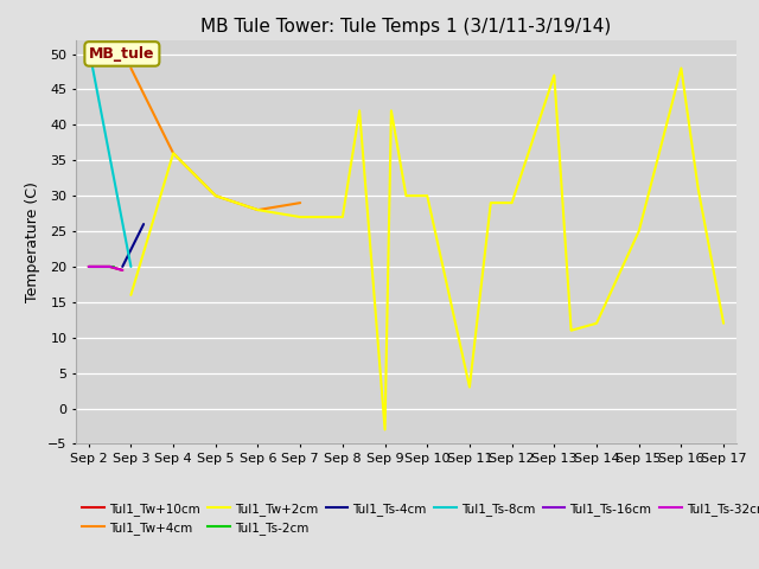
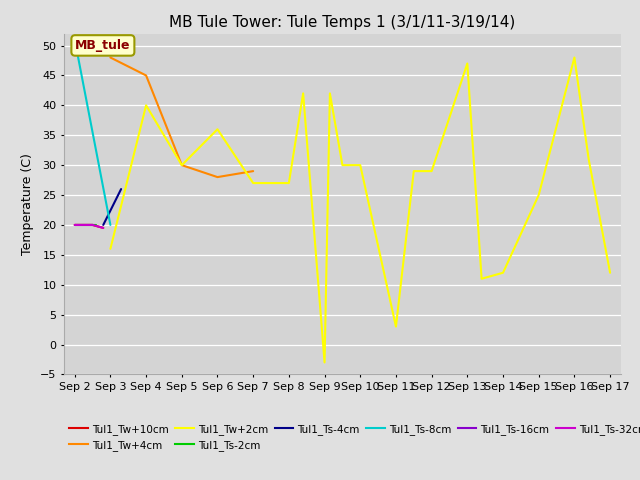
Tul1_Tw+4cm/Sep 4: 36 -> 45
Tul1_Tw+2cm/Sep 4: 36 -> 40
Tul1_Tw+2cm/Sep 6: 28 -> 36
